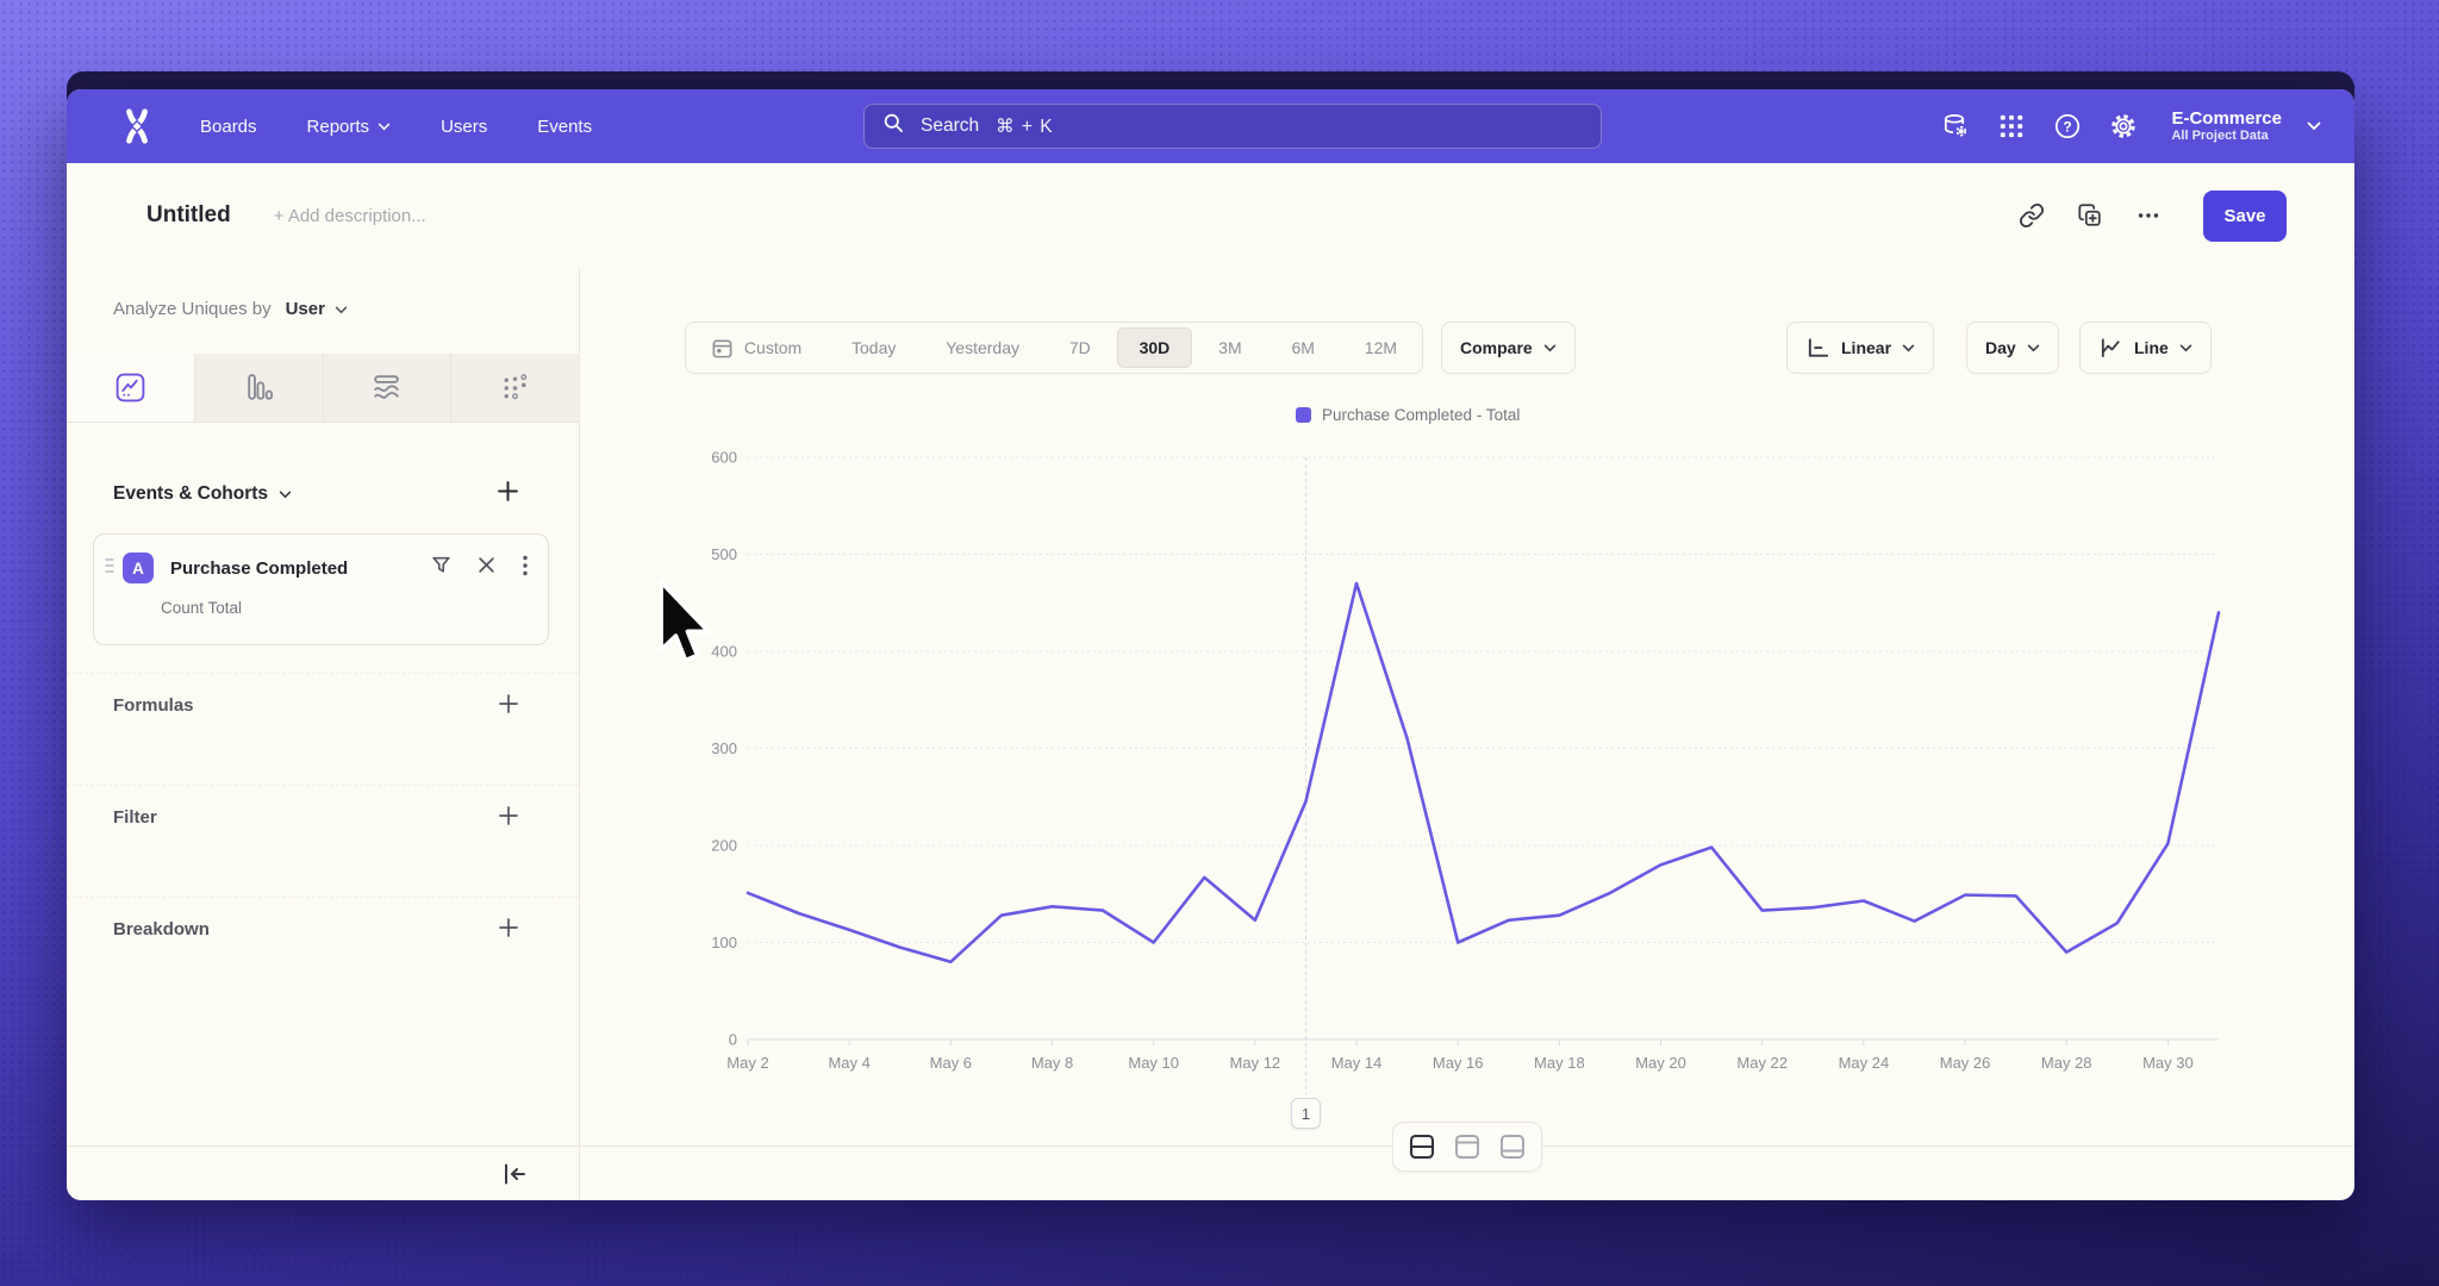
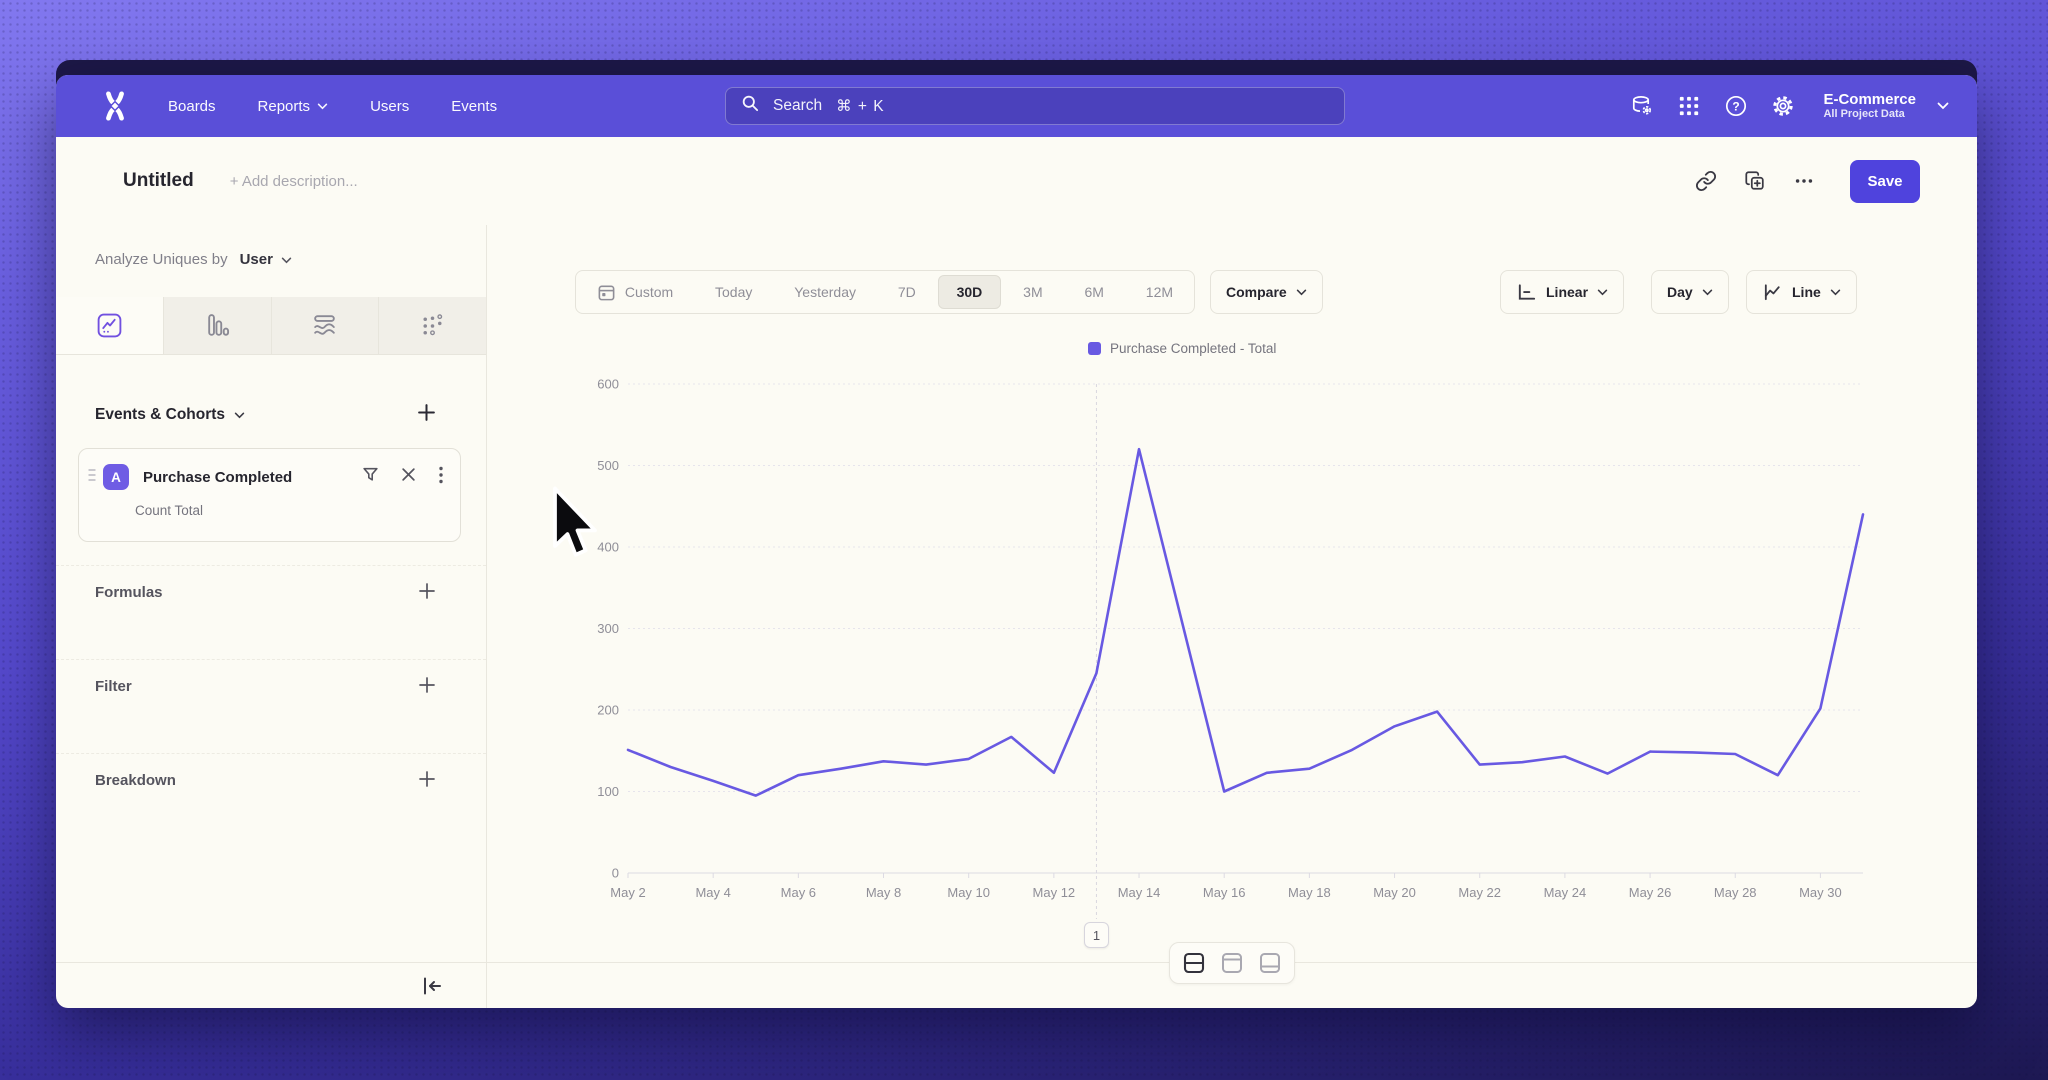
May 6: 80 -> 120
May 10: 100 -> 140
May 14: 470 -> 520
May 28: 90 -> 150
